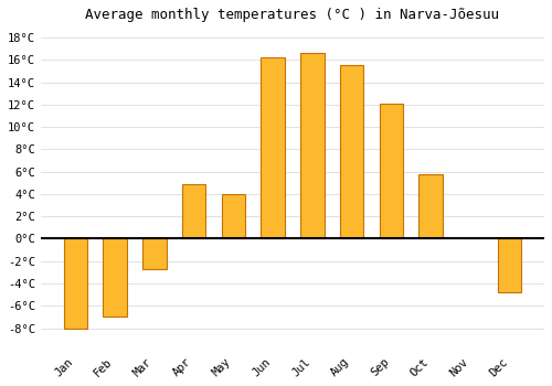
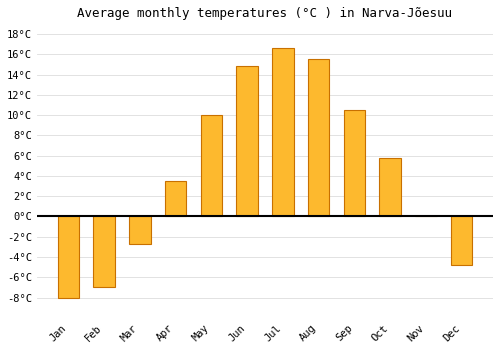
Apr: 4.9°C -> 3.5°C
May: 4.0°C -> 10.0°C
Jun: 16.2°C -> 14.8°C
Sep: 12.1°C -> 10.5°C
